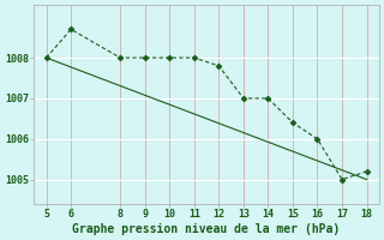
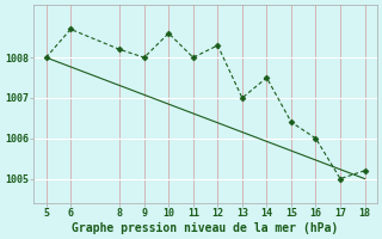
8: 1008.0 -> 1008.2
10: 1008.0 -> 1008.6
12: 1007.8 -> 1008.3
14: 1007.0 -> 1007.5
